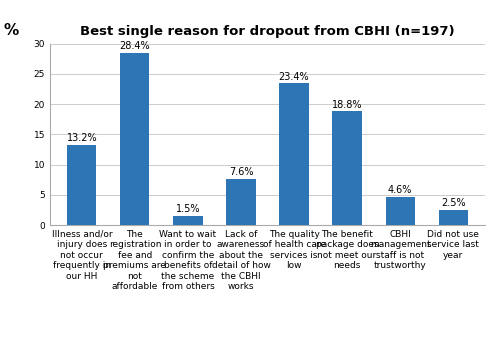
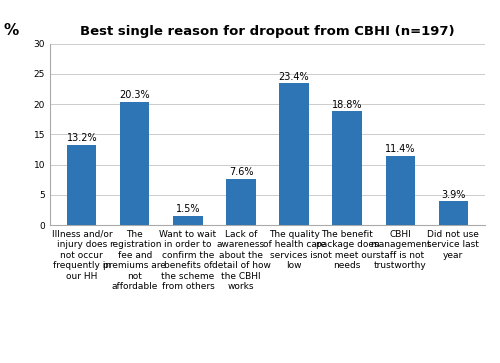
The registration fee and premiums are not affordable: 28.4% -> 20.3%
CBHI management staff is not trustworthy: 4.6% -> 11.4%
Did not use service last year: 2.5% -> 3.9%
